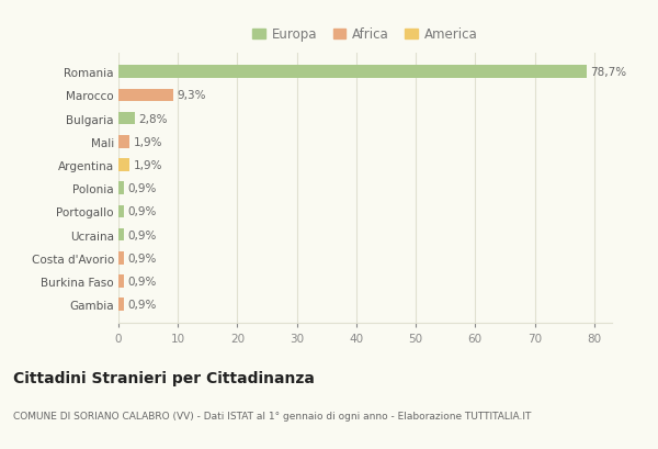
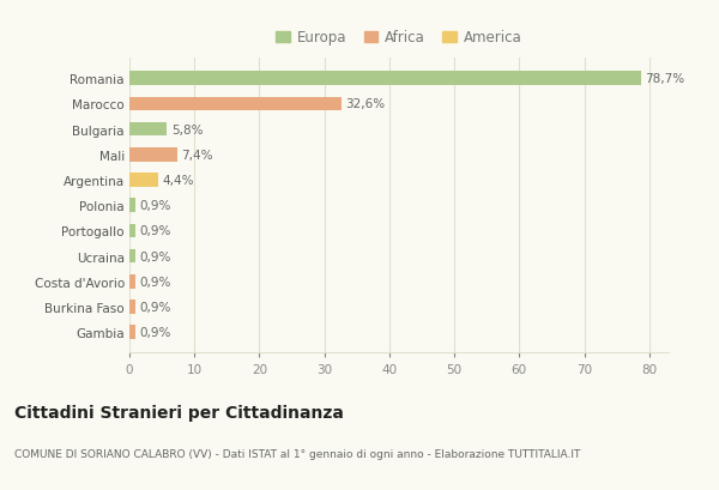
Marocco: 9,3% -> 32,6%
Bulgaria: 2,8% -> 5,8%
Mali: 1,9% -> 7,4%
Argentina: 1,9% -> 4,4%
